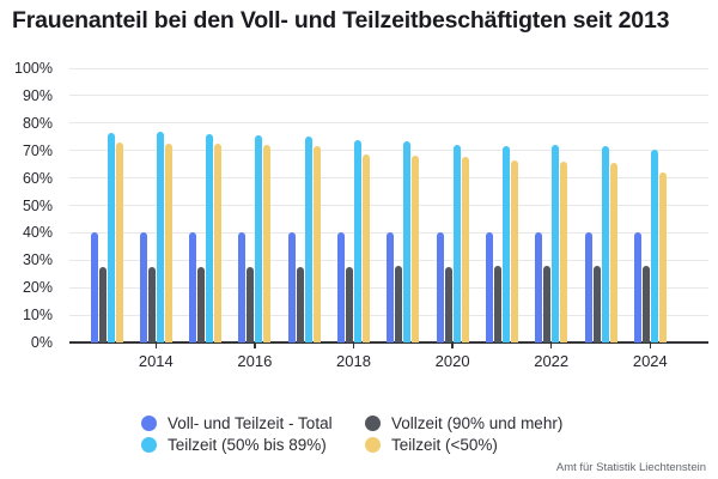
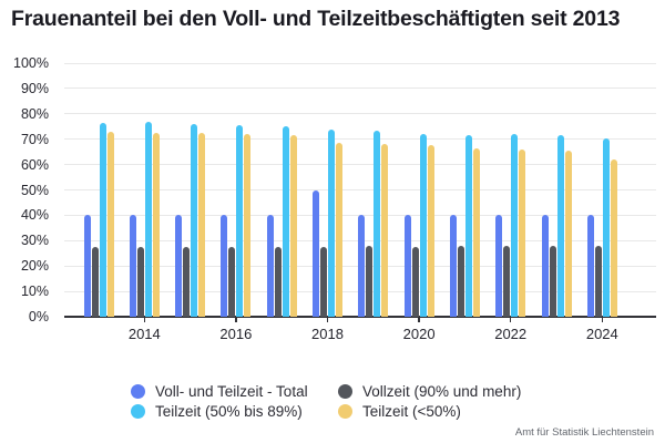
Voll- und Teilzeit - Total/2018: 40% -> 50%
